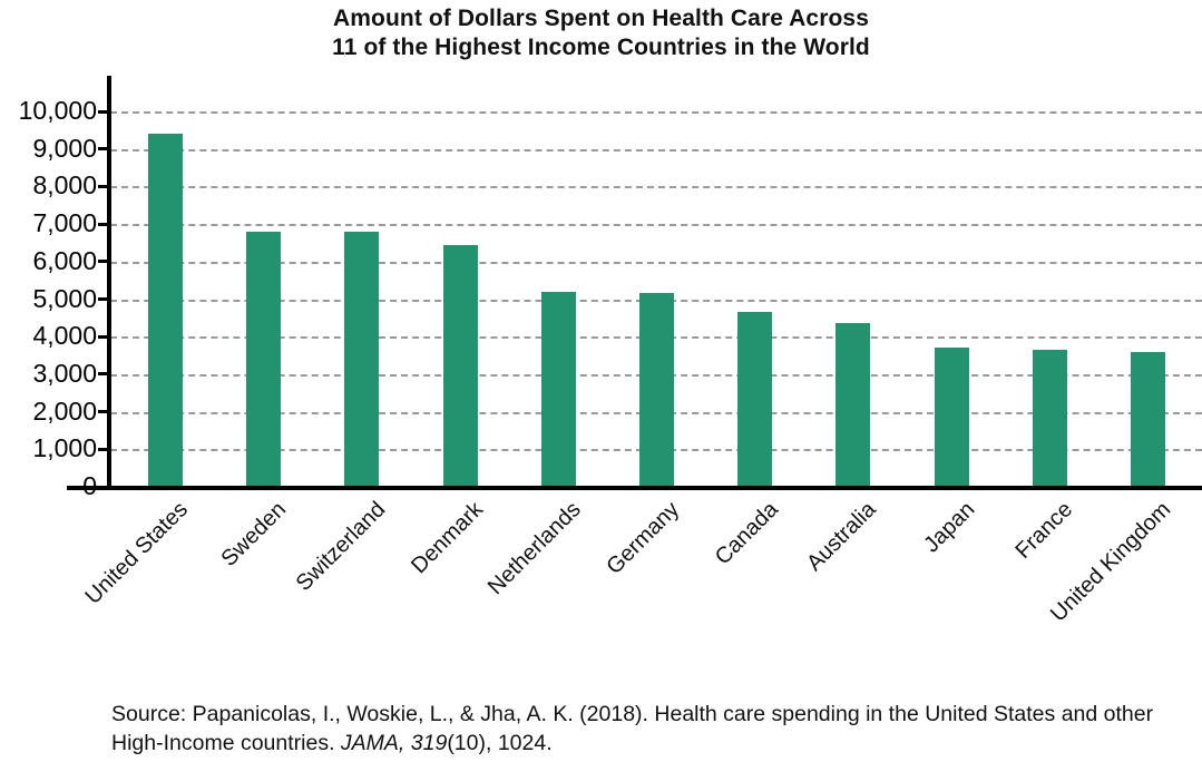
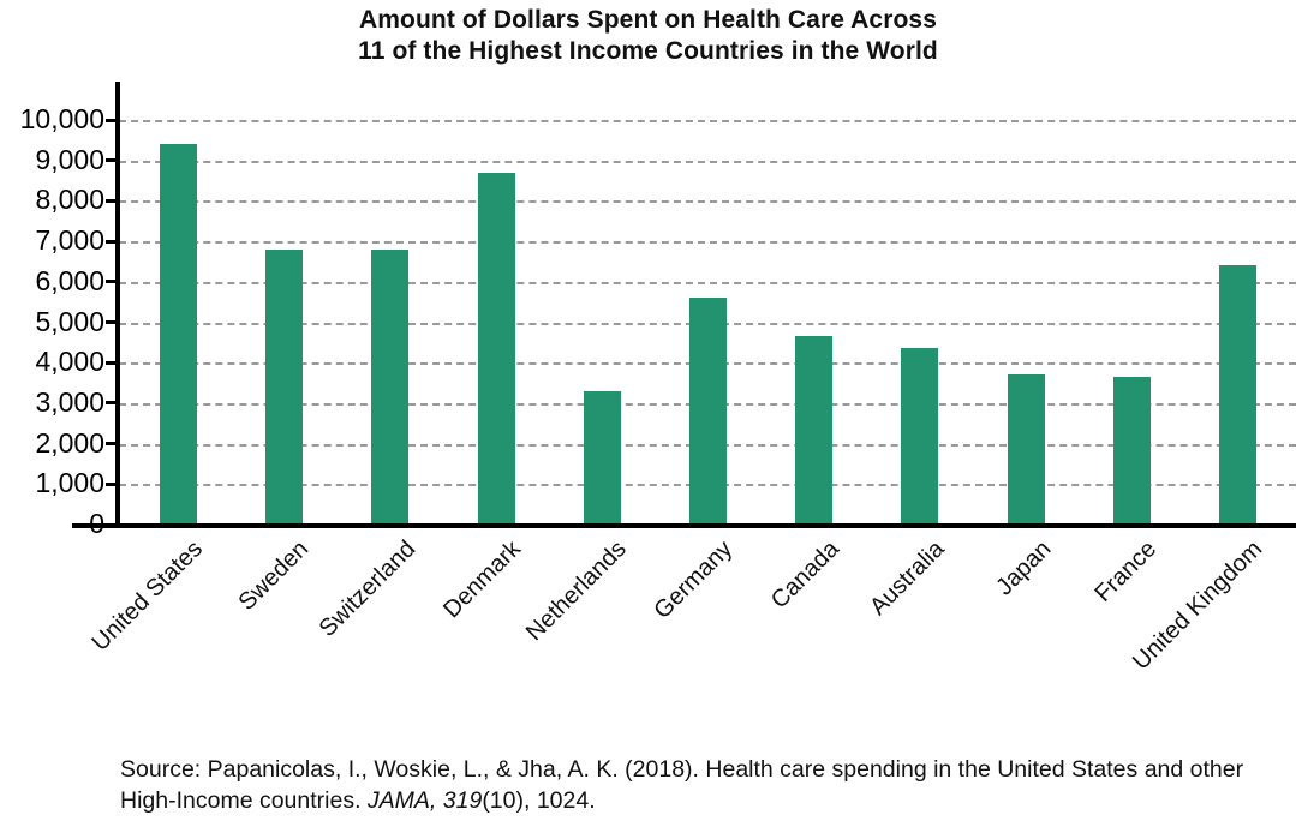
Denmark: 6400 -> 8700
Netherlands: 5200 -> 3300
Germany: 5200 -> 5600
United Kingdom: 3600 -> 6400
